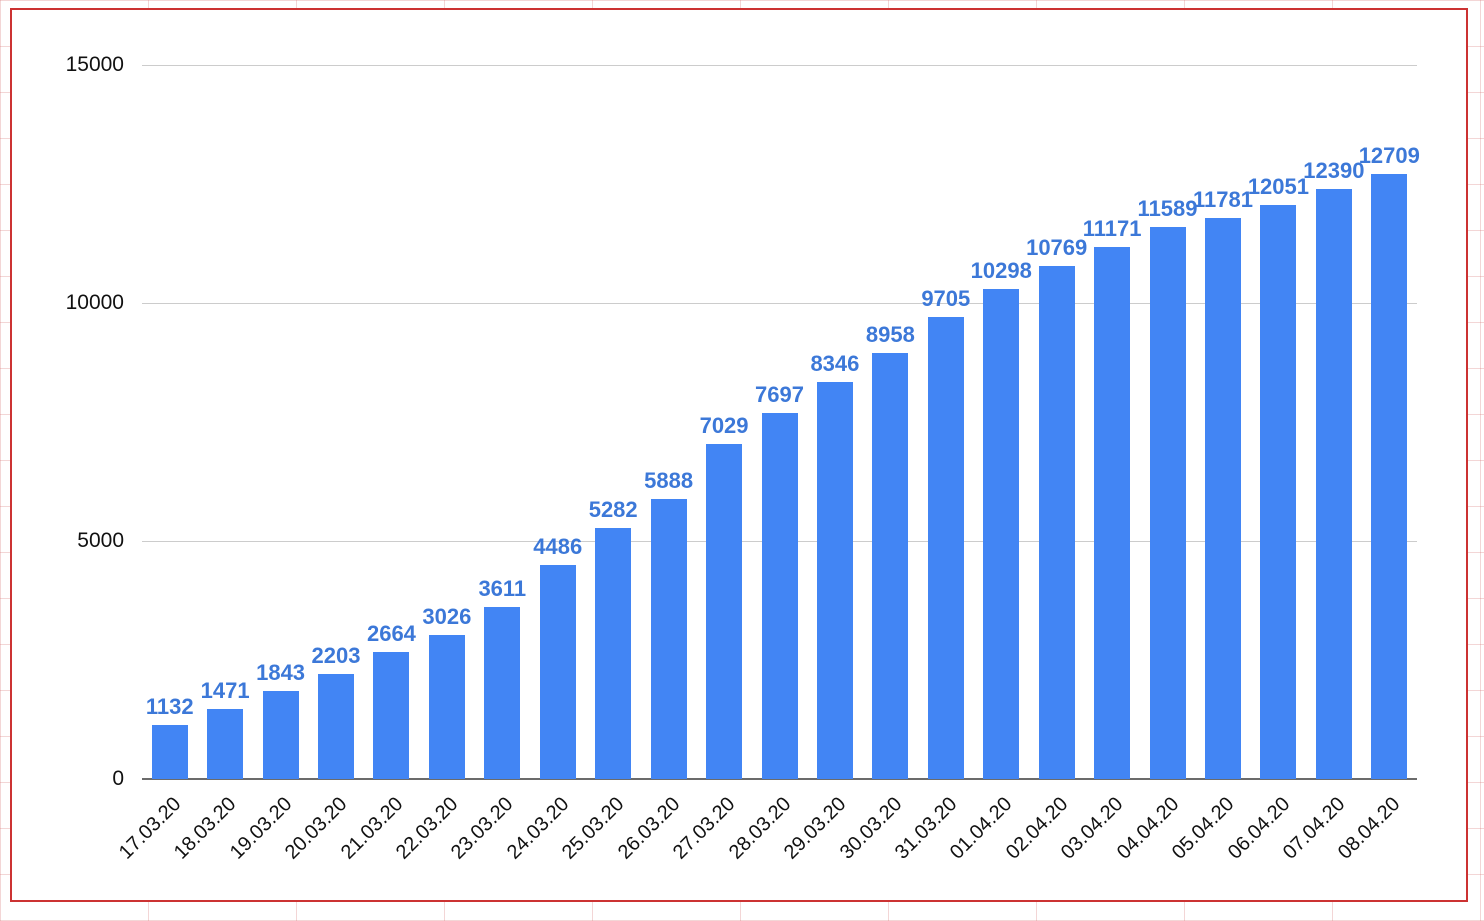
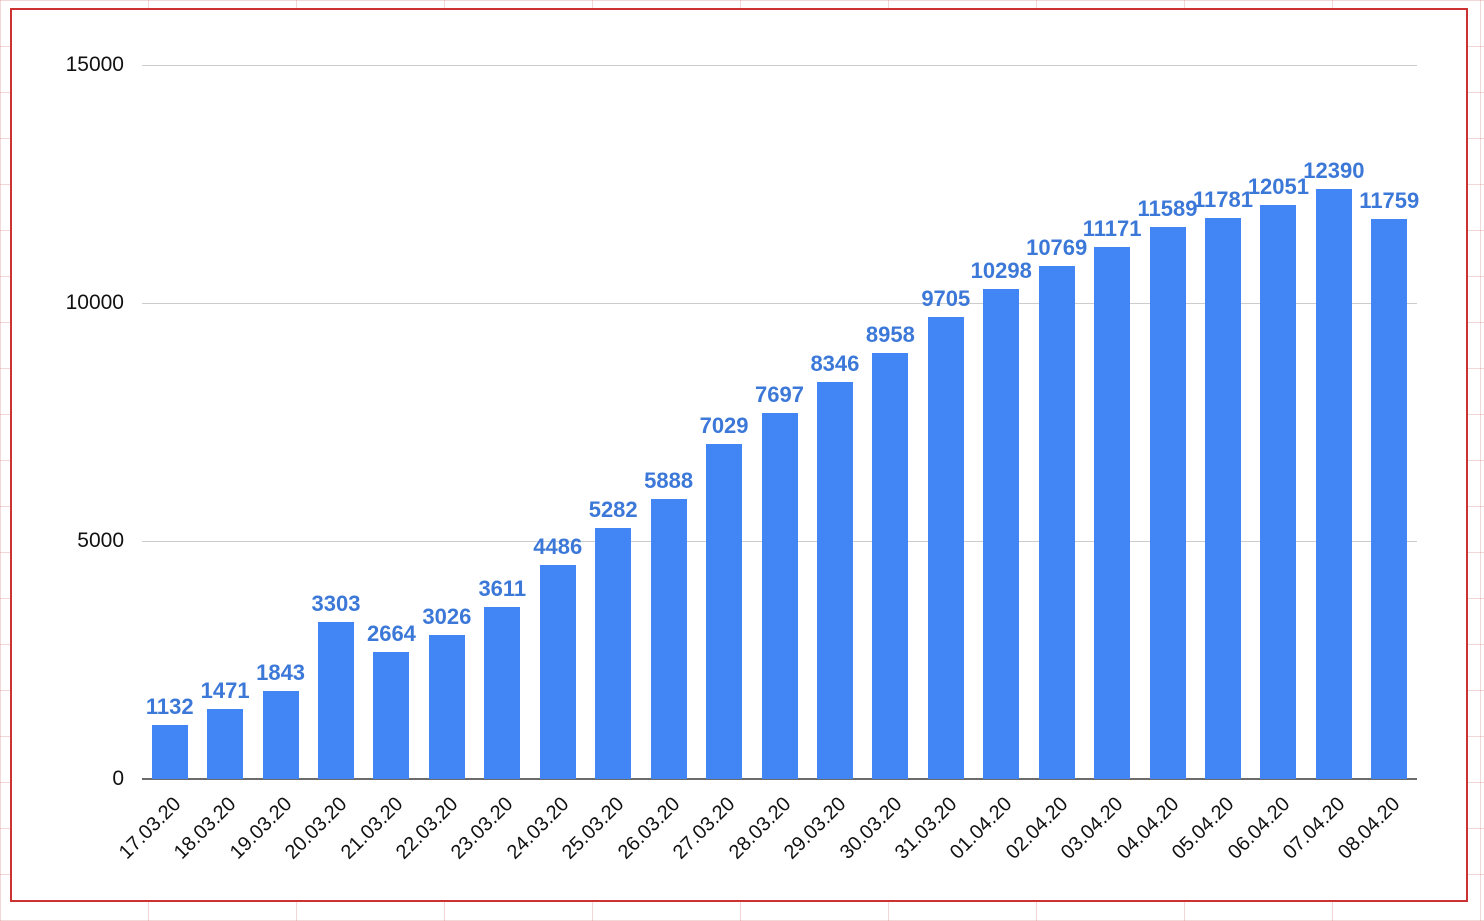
20.03.20: 2203 -> 3303
08.04.20: 12709 -> 11759
